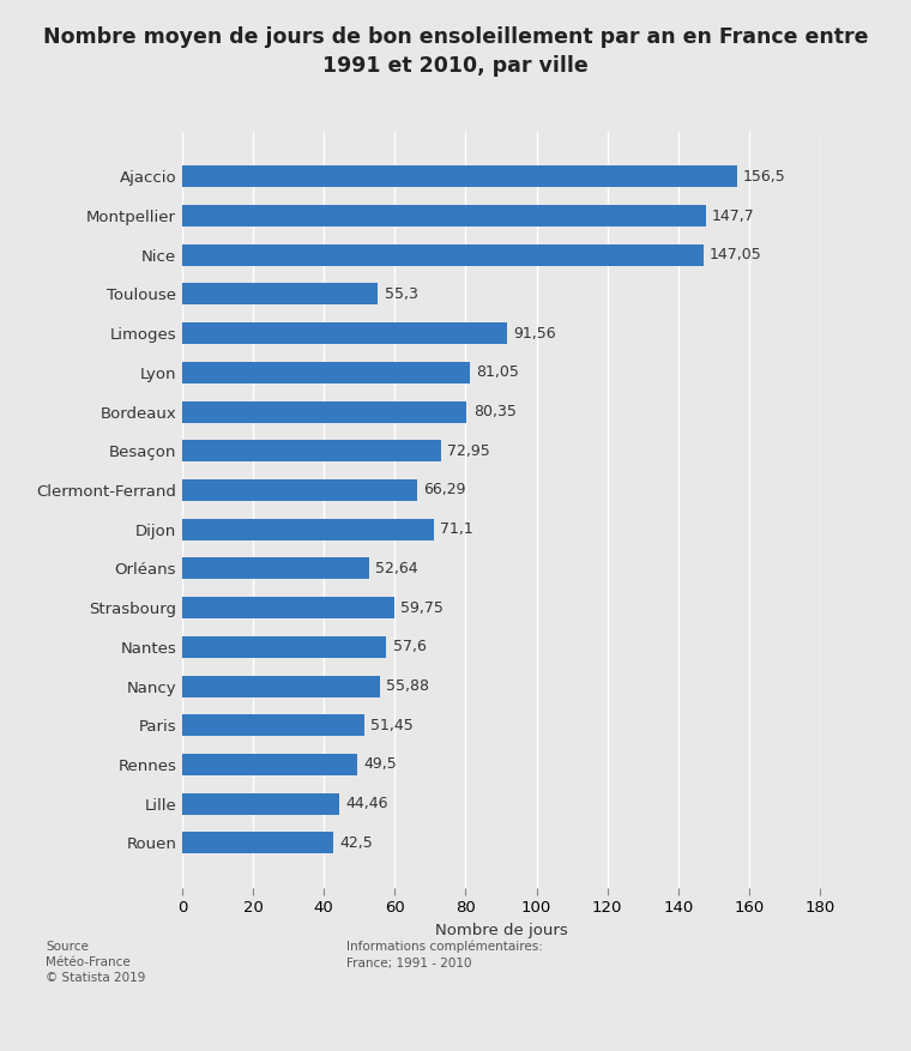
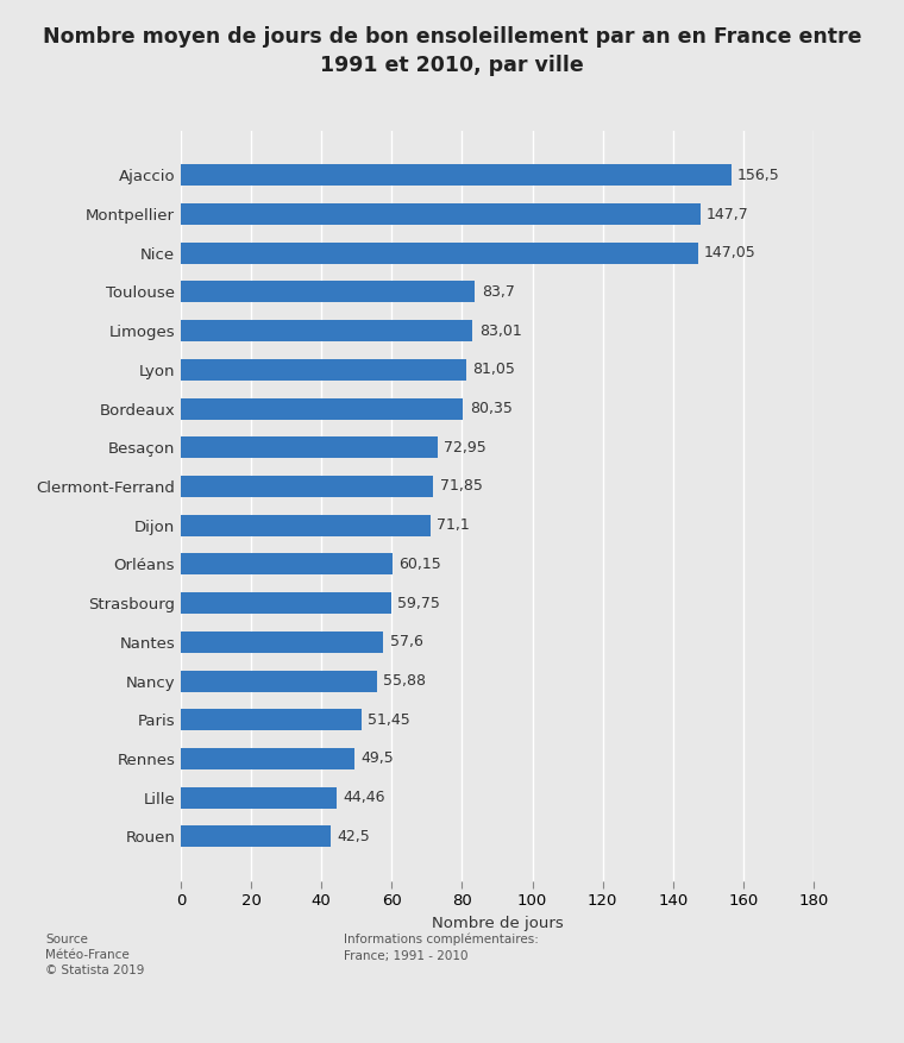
Toulouse: 55,3 -> 83,7
Limoges: 91,56 -> 83,01
Clermont-Ferrand: 66,29 -> 71,85
Orléans: 52,64 -> 60,15
